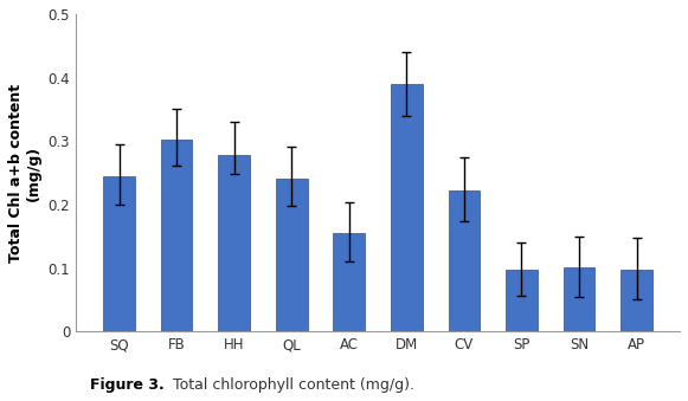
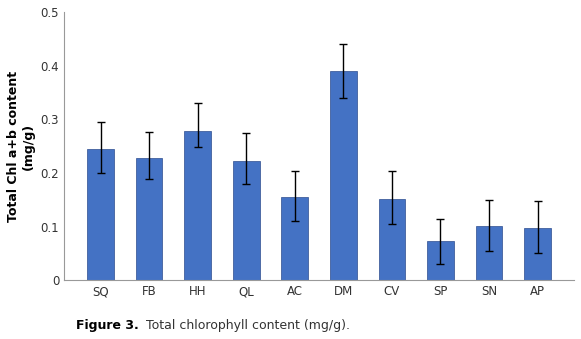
FB: 0.302 -> 0.228
QL: 0.240 -> 0.222
CV: 0.222 -> 0.152
SP: 0.098 -> 0.073
